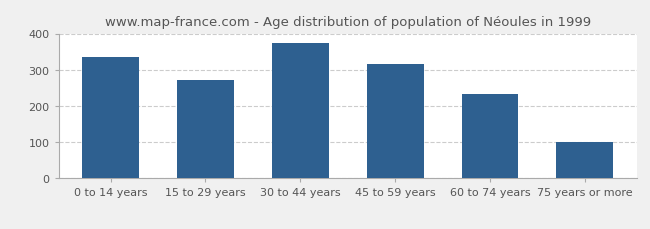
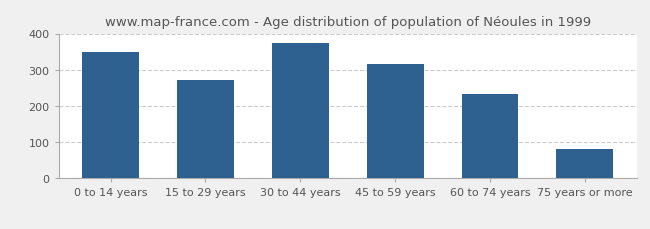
0 to 14 years: 335 -> 350
75 years or more: 100 -> 82
